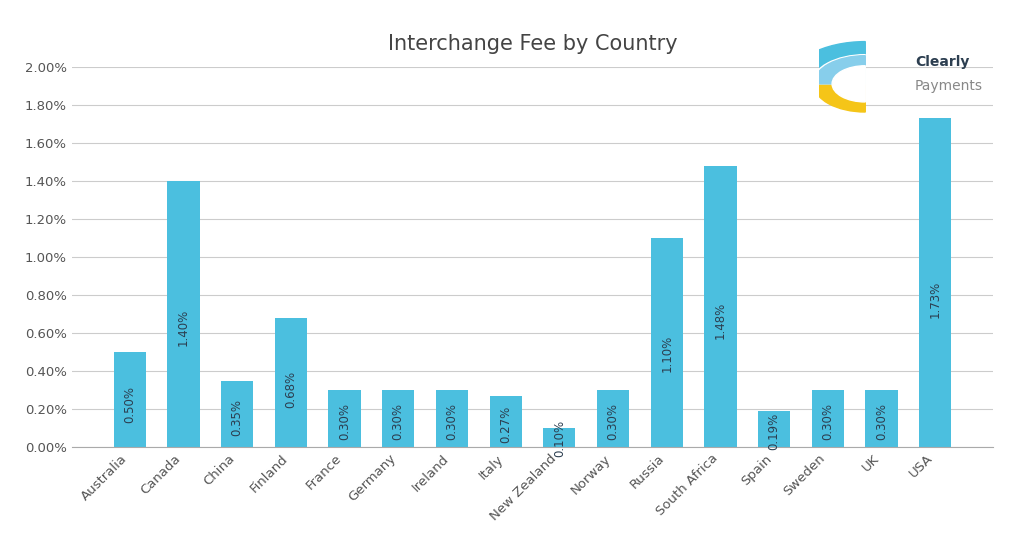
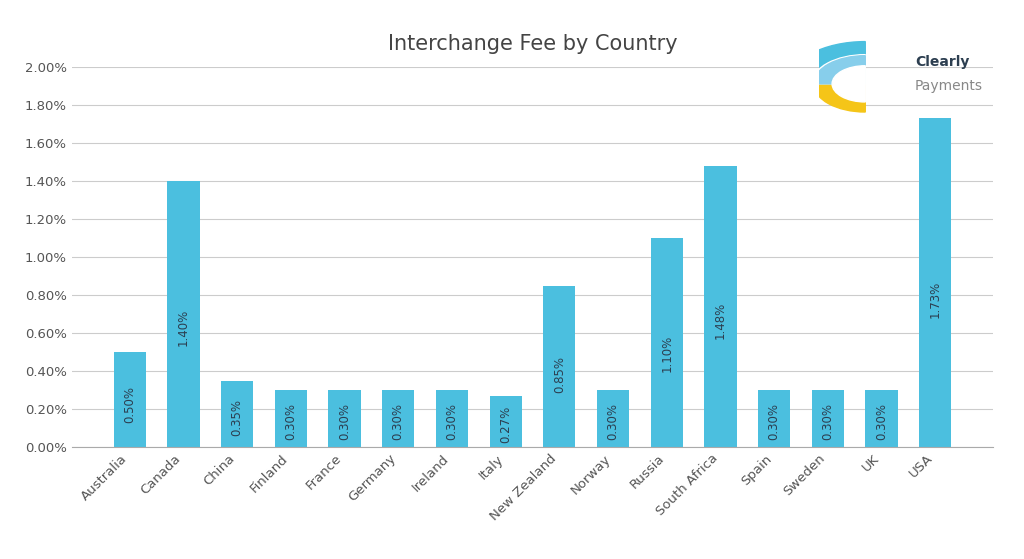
Finland: 0.68% -> 0.30%
New Zealand: 0.10% -> 0.85%
Spain: 0.19% -> 0.30%
